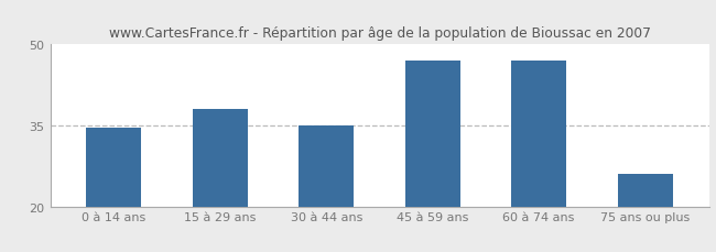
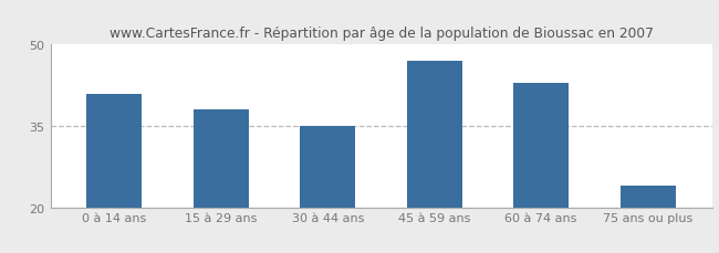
0 à 14 ans: 34.5 -> 41.0
60 à 74 ans: 47.0 -> 43.0
75 ans ou plus: 26.0 -> 24.0
